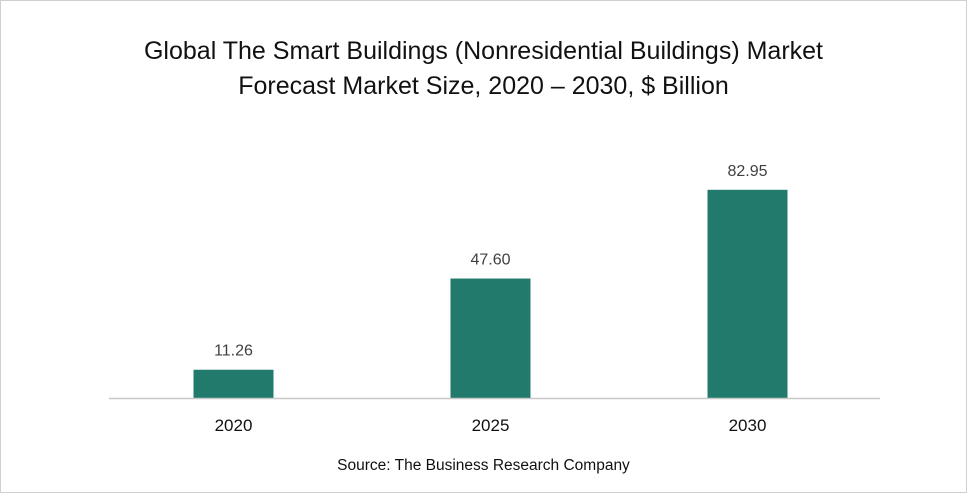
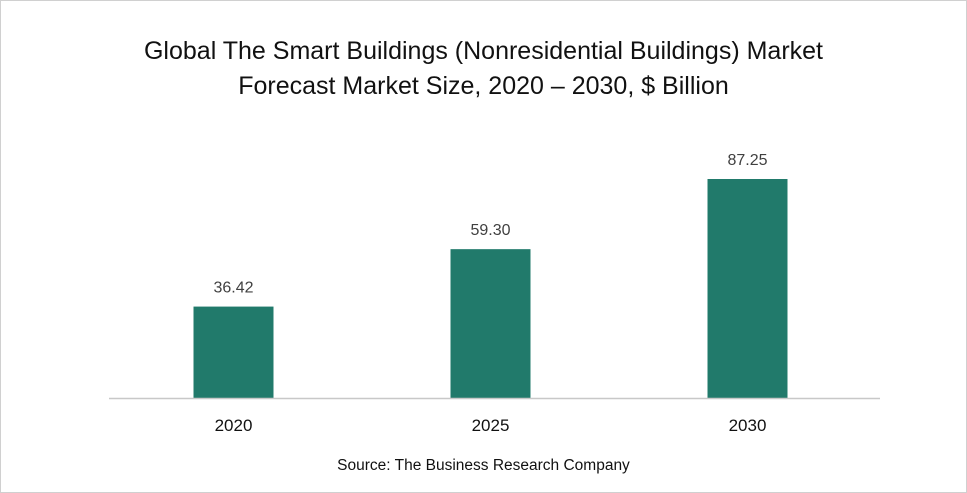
2020: 11.26 -> 36.42
2025: 47.60 -> 59.30
2030: 82.95 -> 87.25
